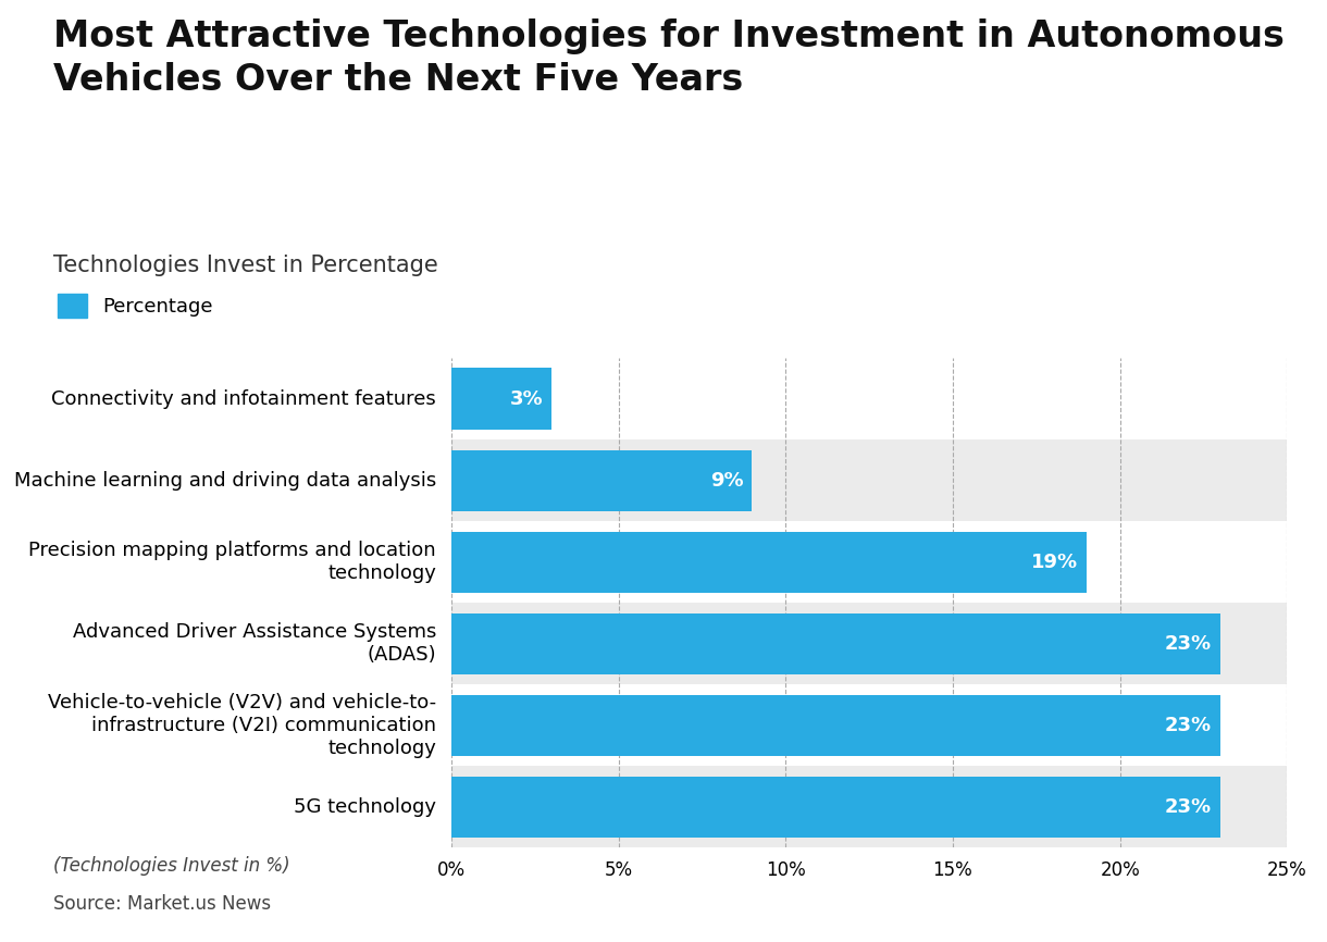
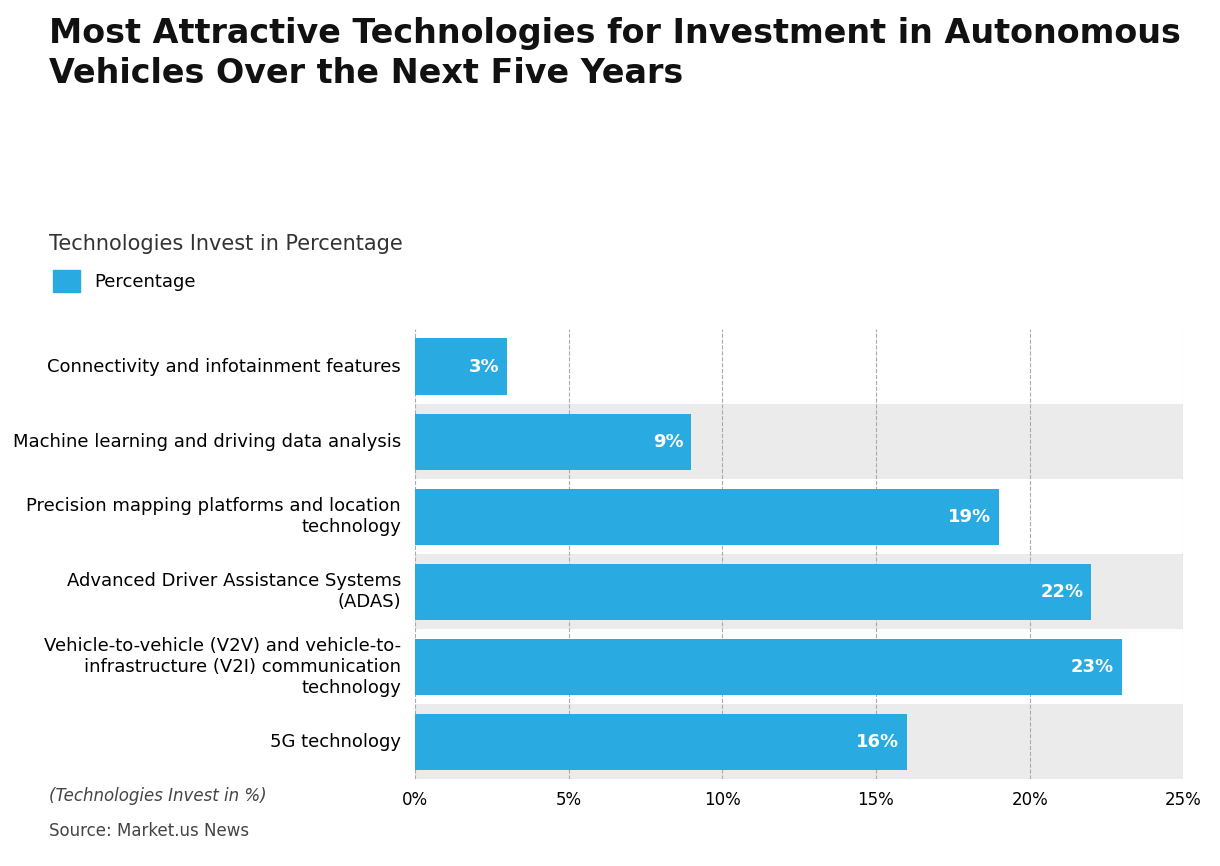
Advanced Driver Assistance Systems (ADAS): 23% -> 22%
5G technology: 23% -> 16%
